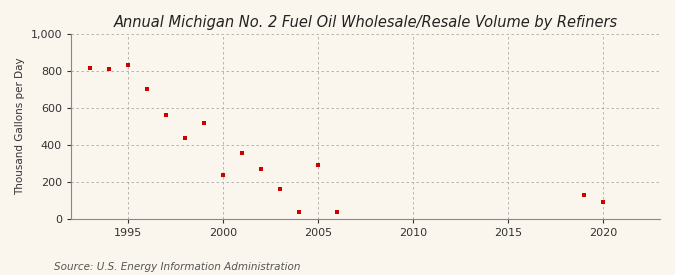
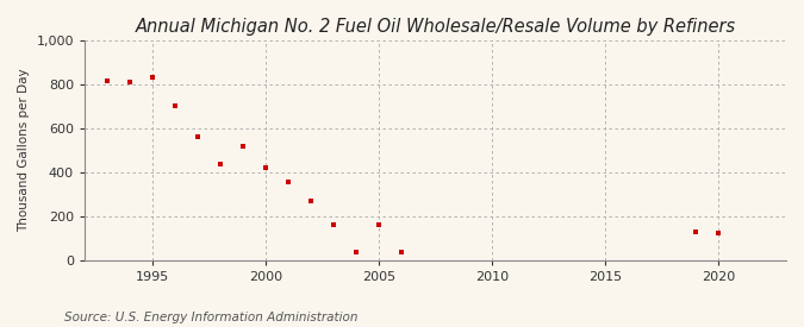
2000: 240 -> 420
2005: 290 -> 160
2020: 90 -> 120
